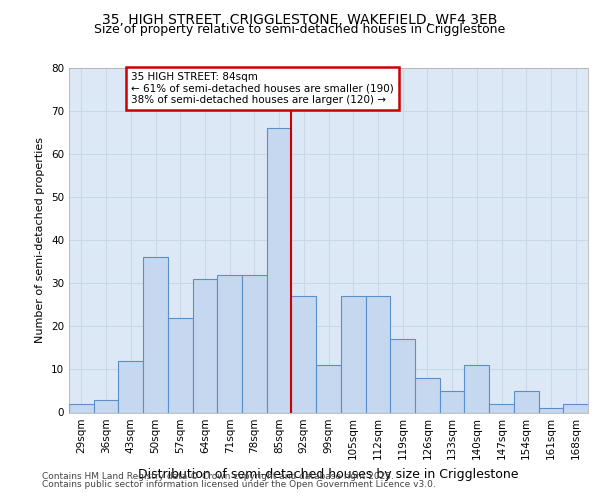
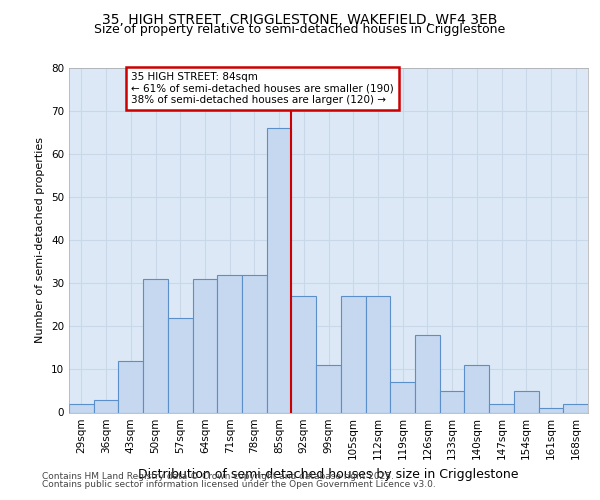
50sqm: 36 -> 31
119sqm: 17 -> 7
126sqm: 8 -> 18
